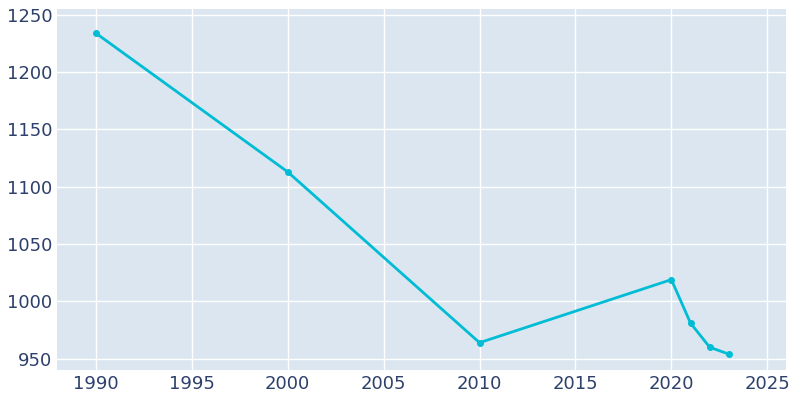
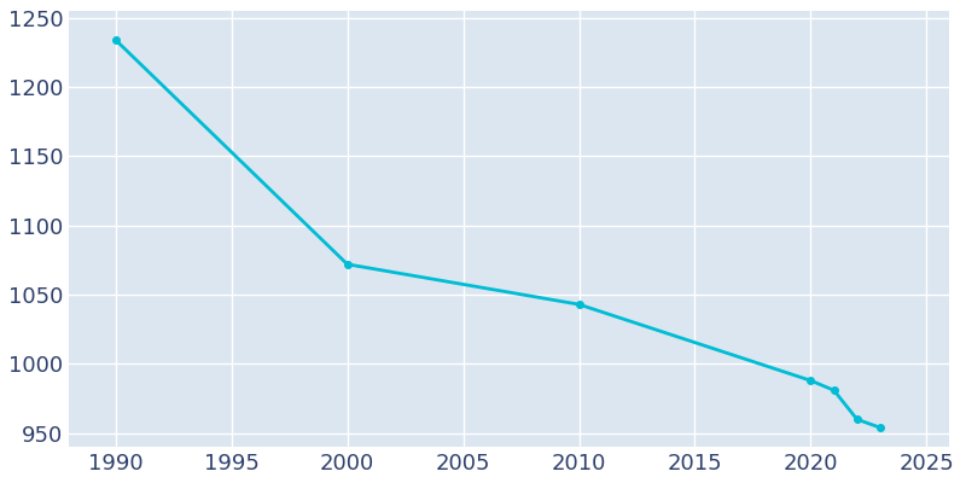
2000: 1113 -> 1072
2010: 964 -> 1043
2020: 1019 -> 988
